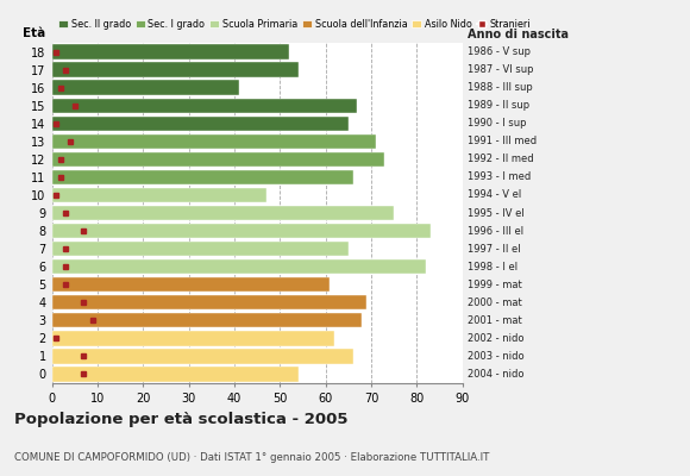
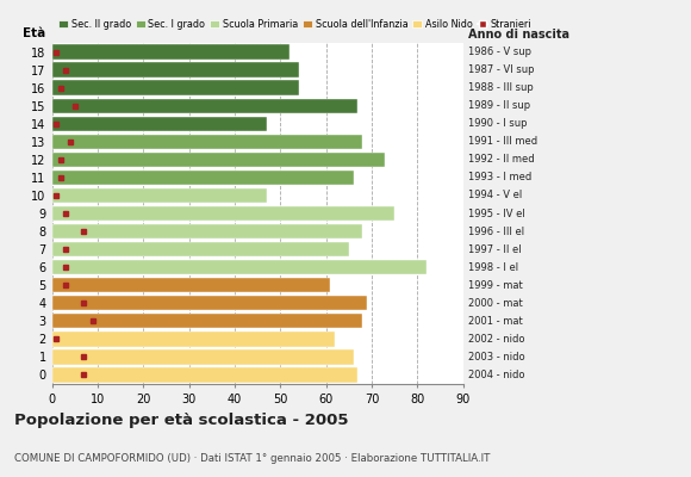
16: 41 -> 54
14: 65 -> 47
13: 71 -> 68
8: 83 -> 68
0: 54 -> 67
